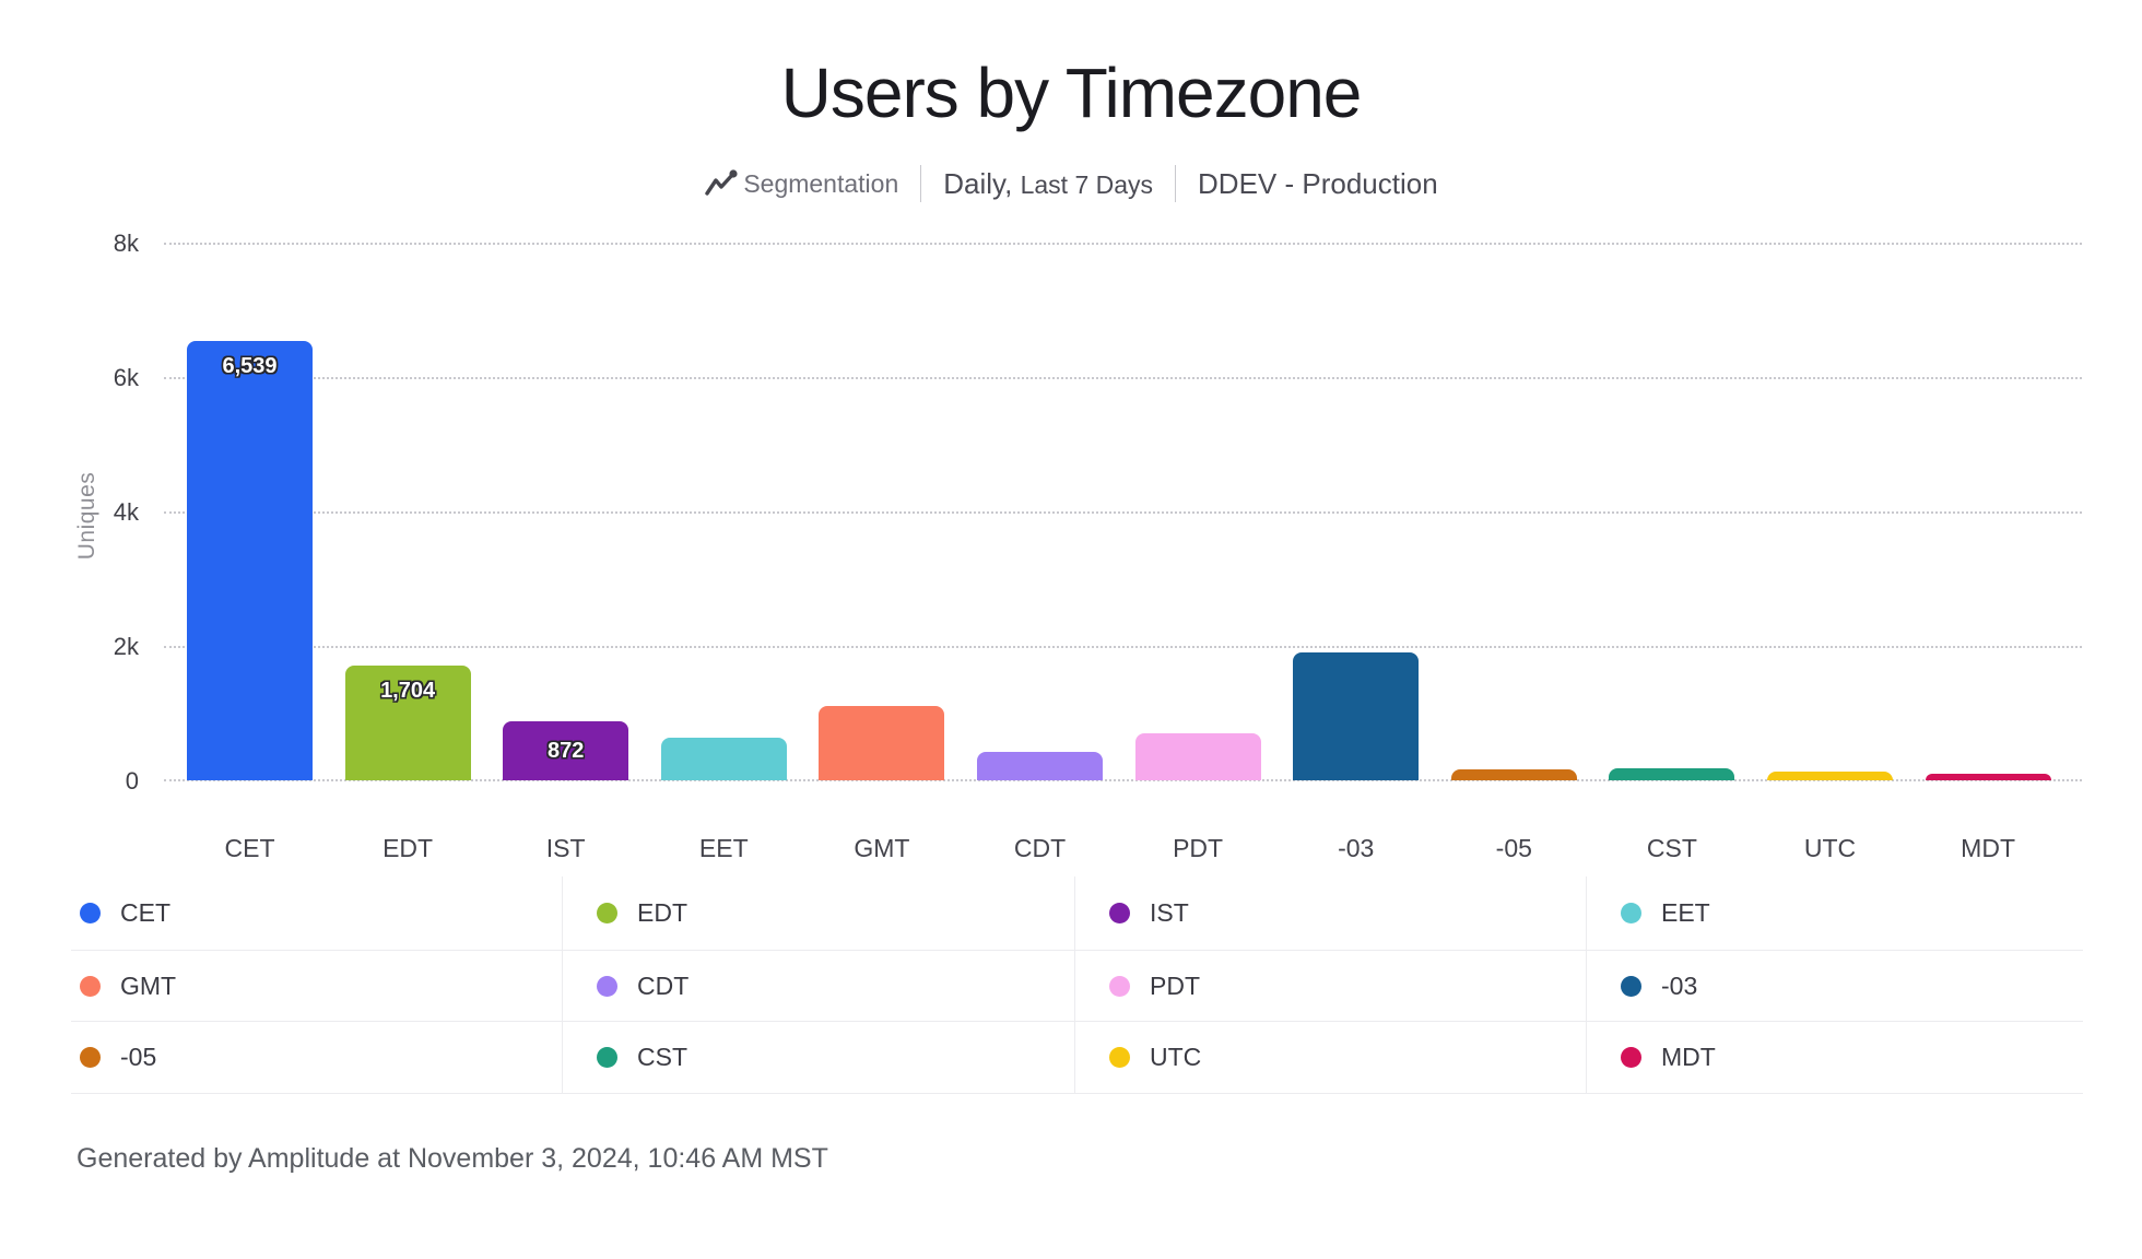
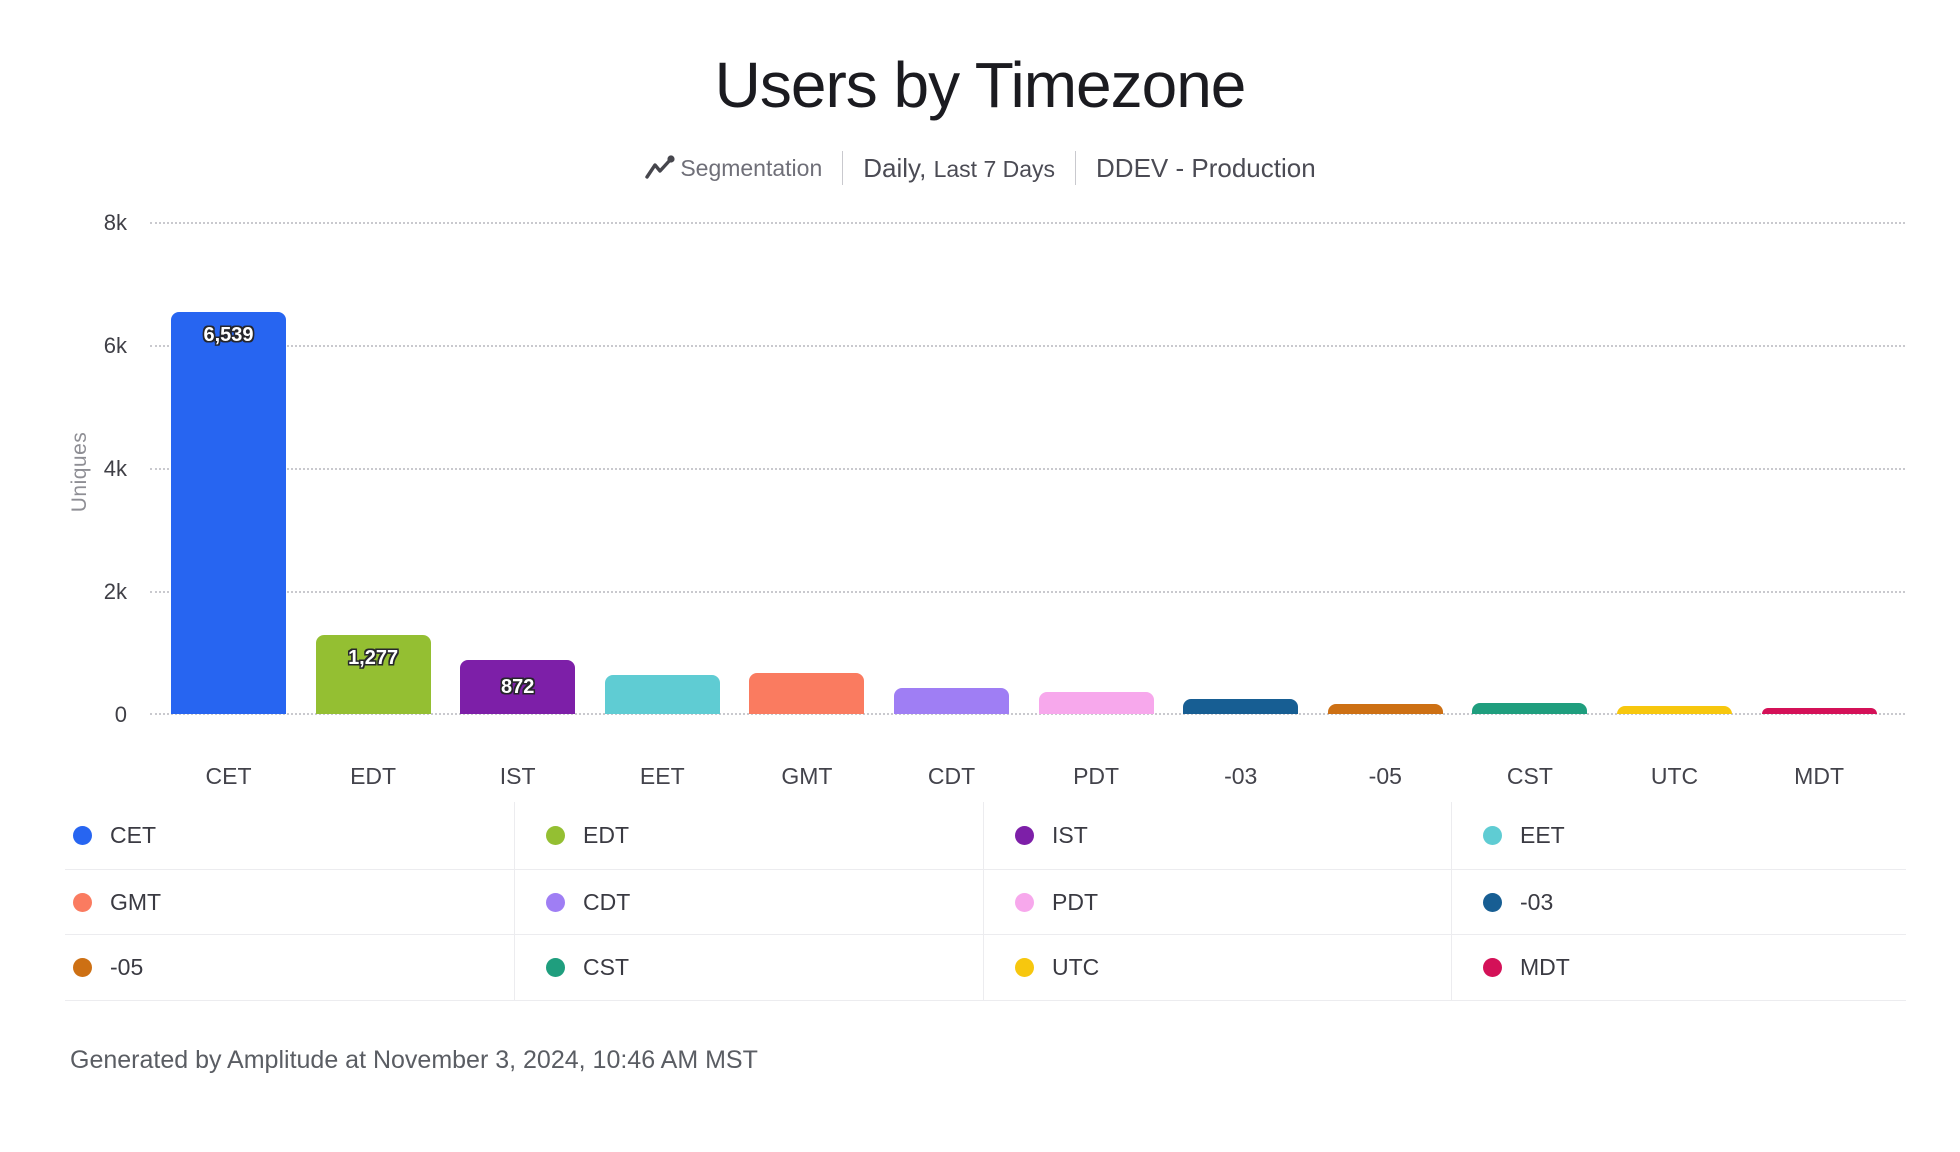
EDT: 1,704 -> 1,277
GMT: 1.1k -> 0.7k
PDT: 0.7k -> 0.4k
-03: 1.9k -> 0.2k
